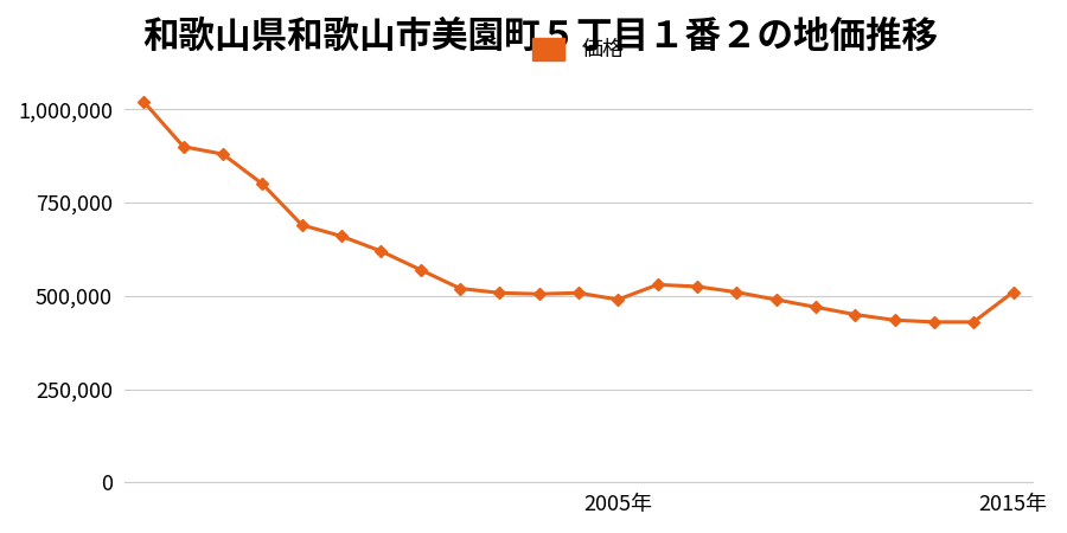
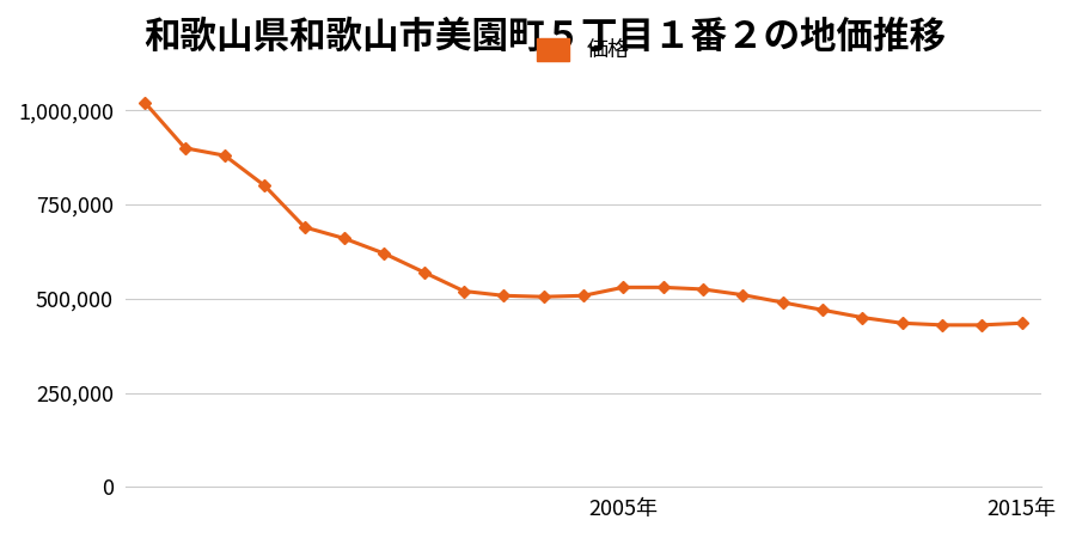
2005年: 490,000 -> 530,000
2015年: 510,000 -> 435,000
